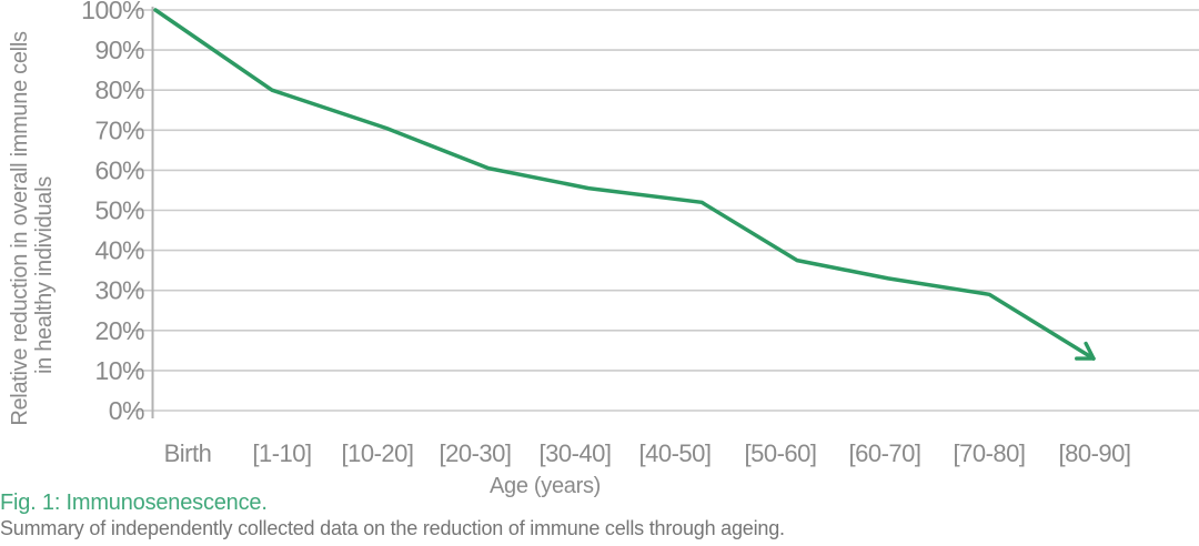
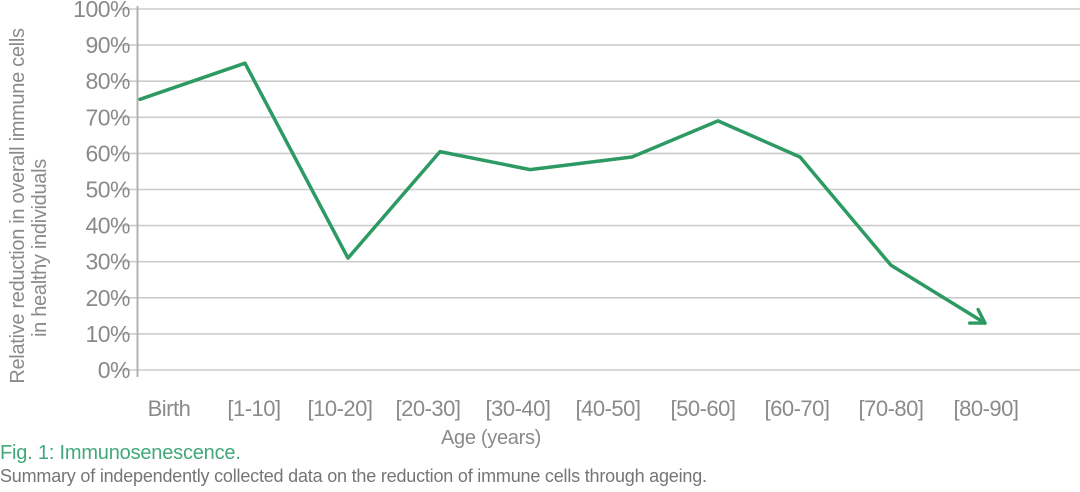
Birth: 100% -> 75%
[1-10]: 80% -> 85%
[10-20]: 70% -> 31%
[40-50]: 52% -> 59%
[50-60]: 38% -> 69%
[60-70]: 33% -> 59%
